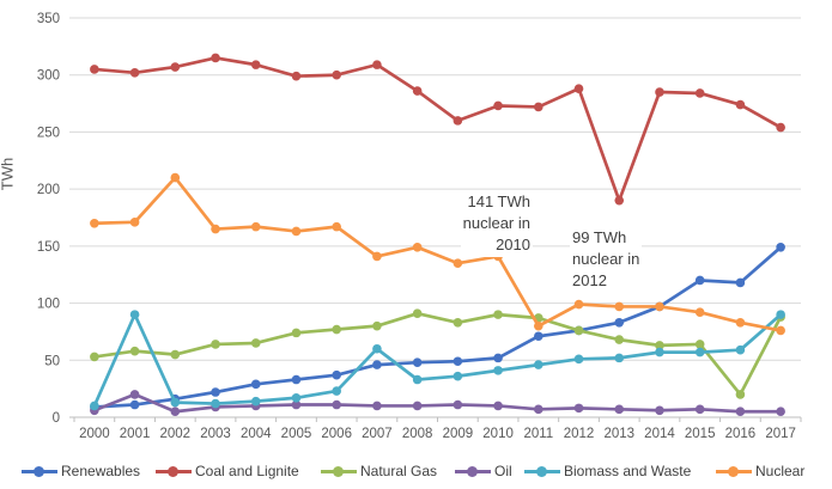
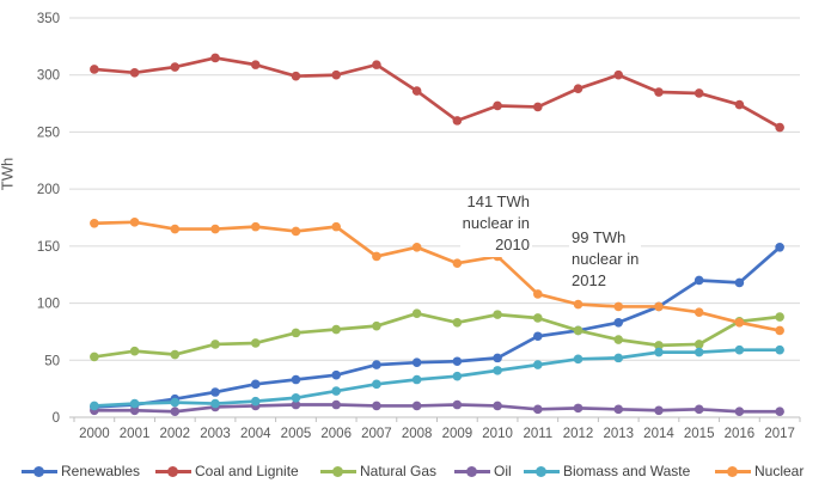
Oil/2001: 20 -> 10
Biomass and Waste/2001: 90 -> 10
Nuclear/2002: 210 -> 160
Biomass and Waste/2007: 60 -> 30
Nuclear/2011: 80 -> 110
Coal and Lignite/2013: 190 -> 300
Natural Gas/2016: 20 -> 80
Biomass and Waste/2017: 90 -> 60
